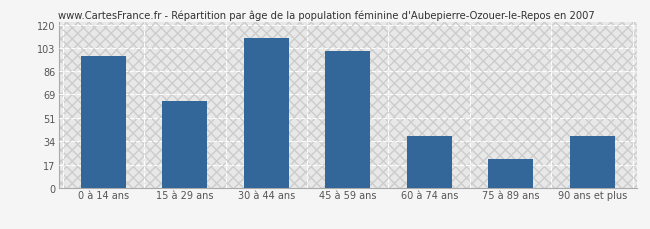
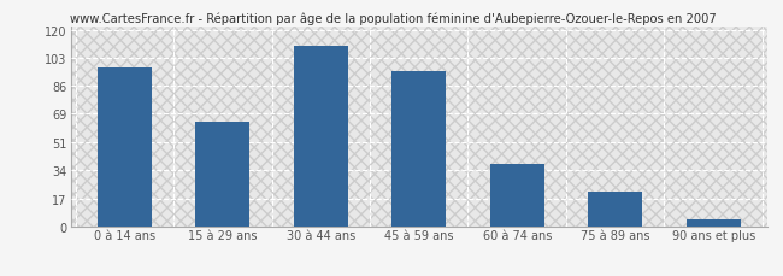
45 à 59 ans: 101 -> 95
90 ans et plus: 38 -> 4
